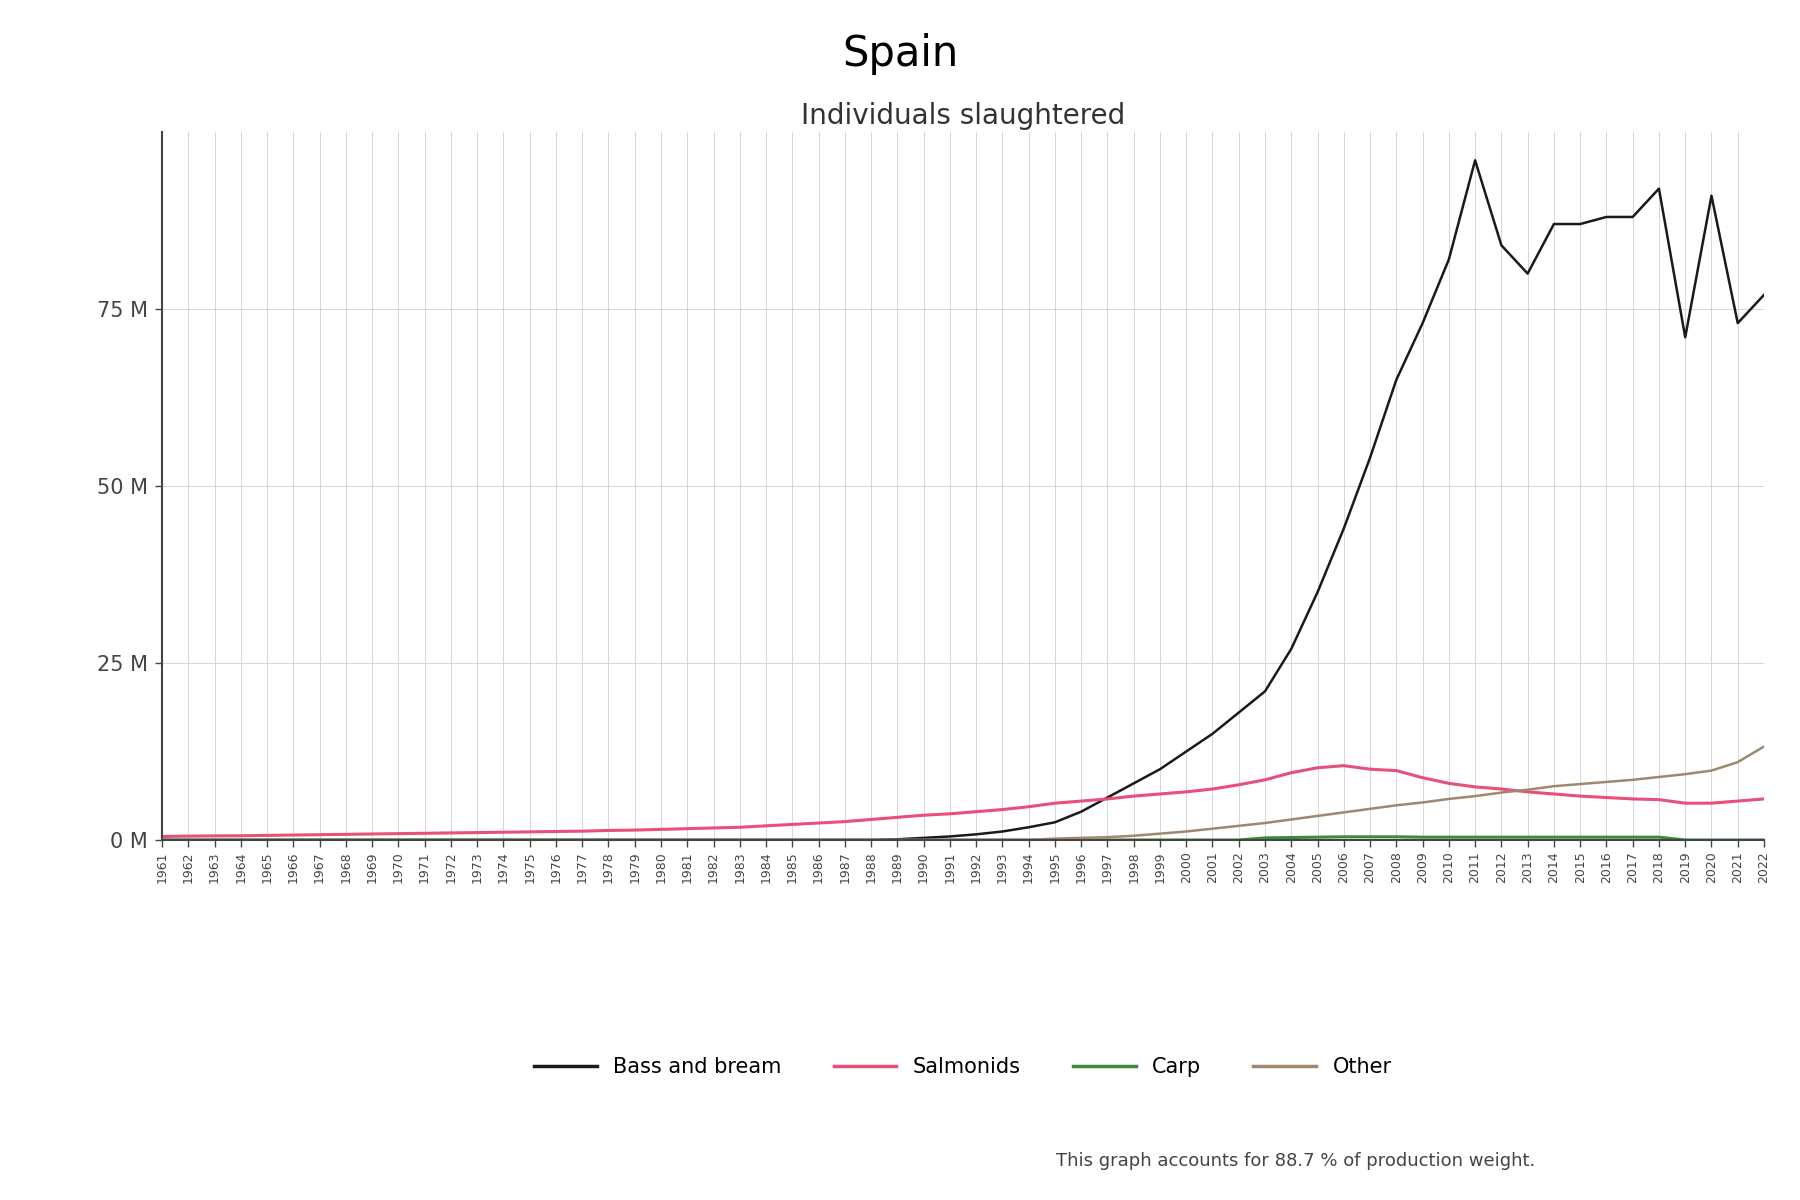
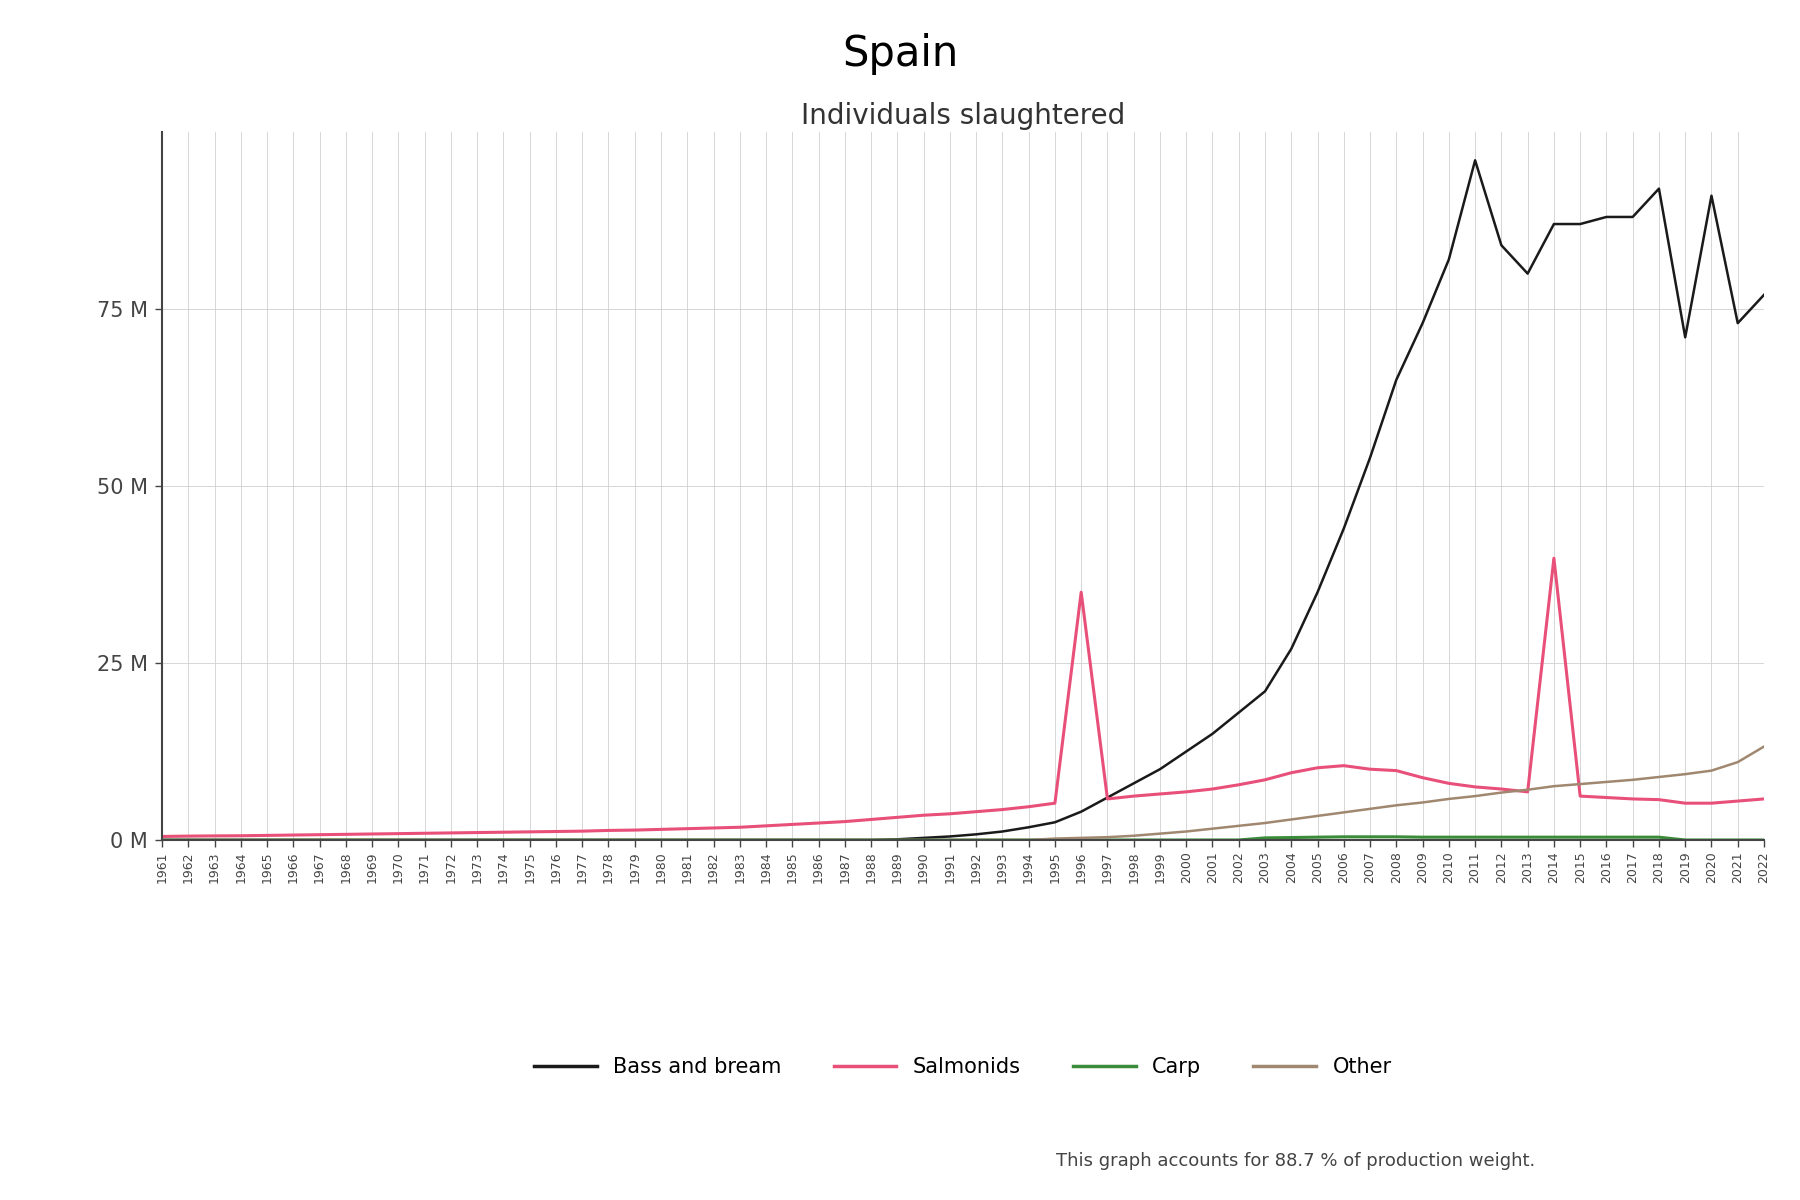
Salmonids/1996: 5.5 M -> 35.0 M
Salmonids/2014: 6.5 M -> 39.8 M
